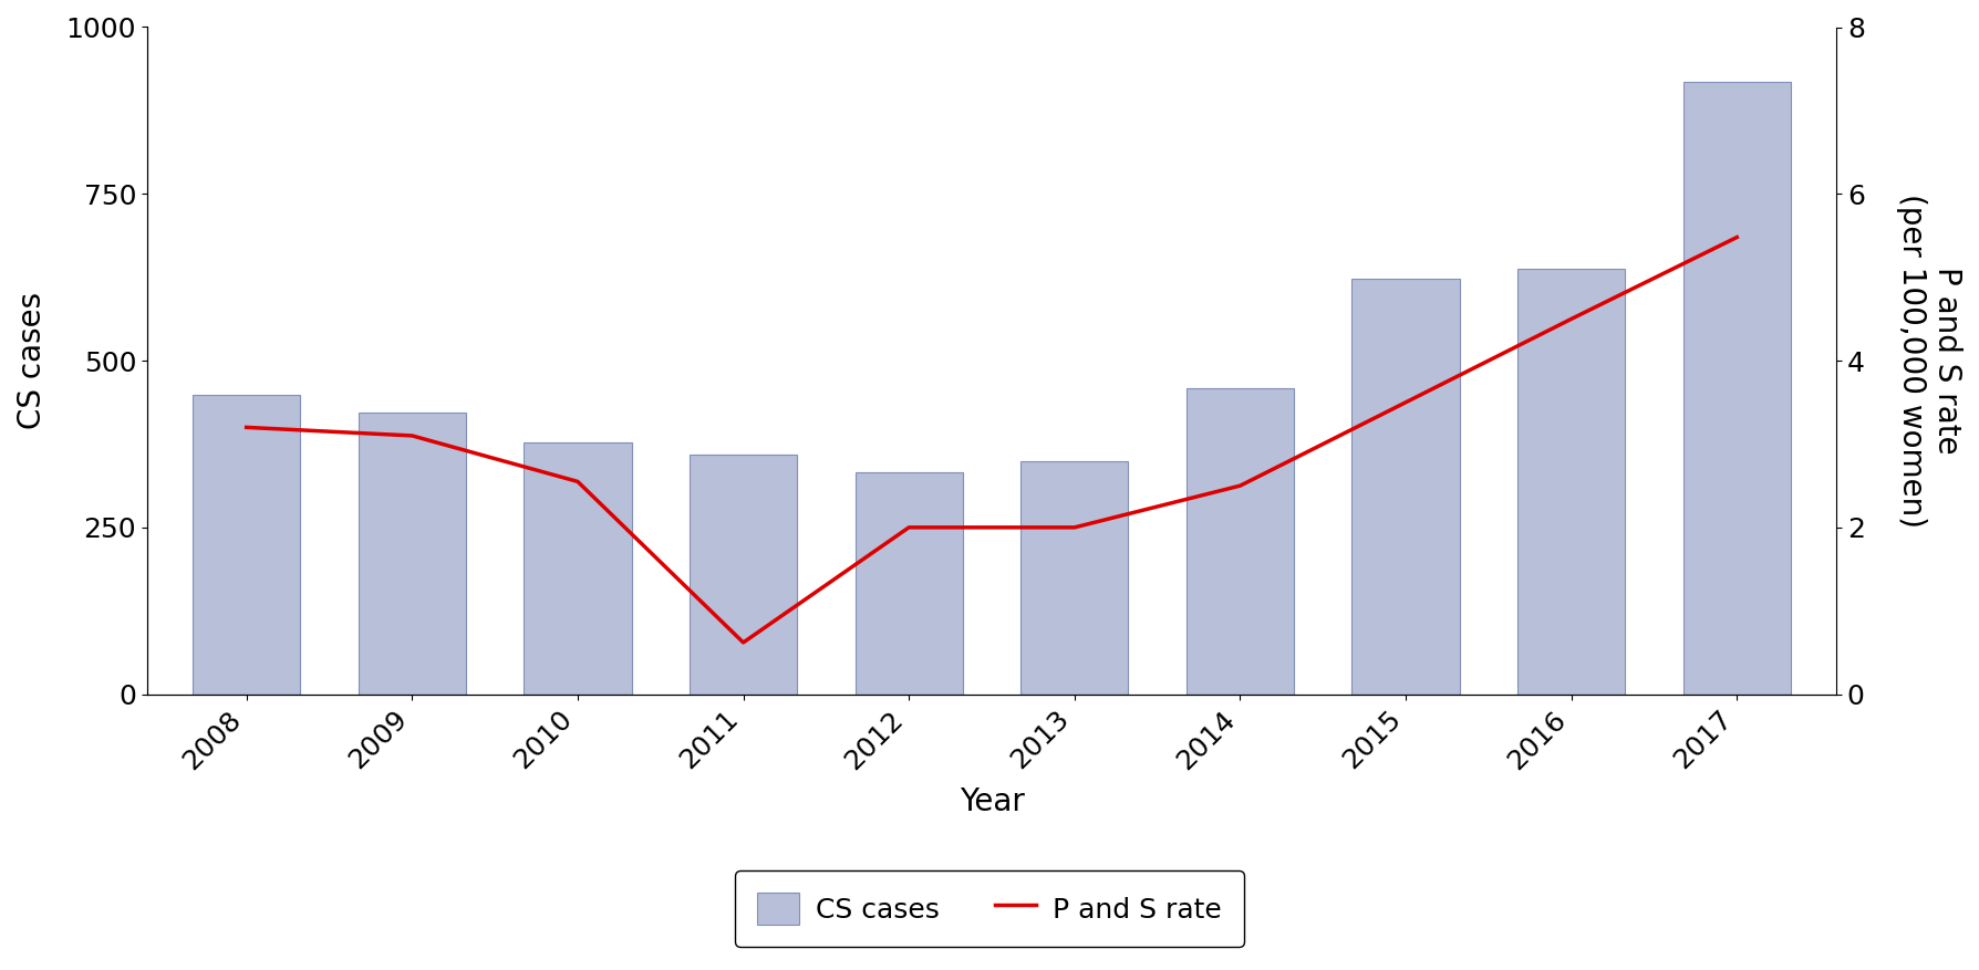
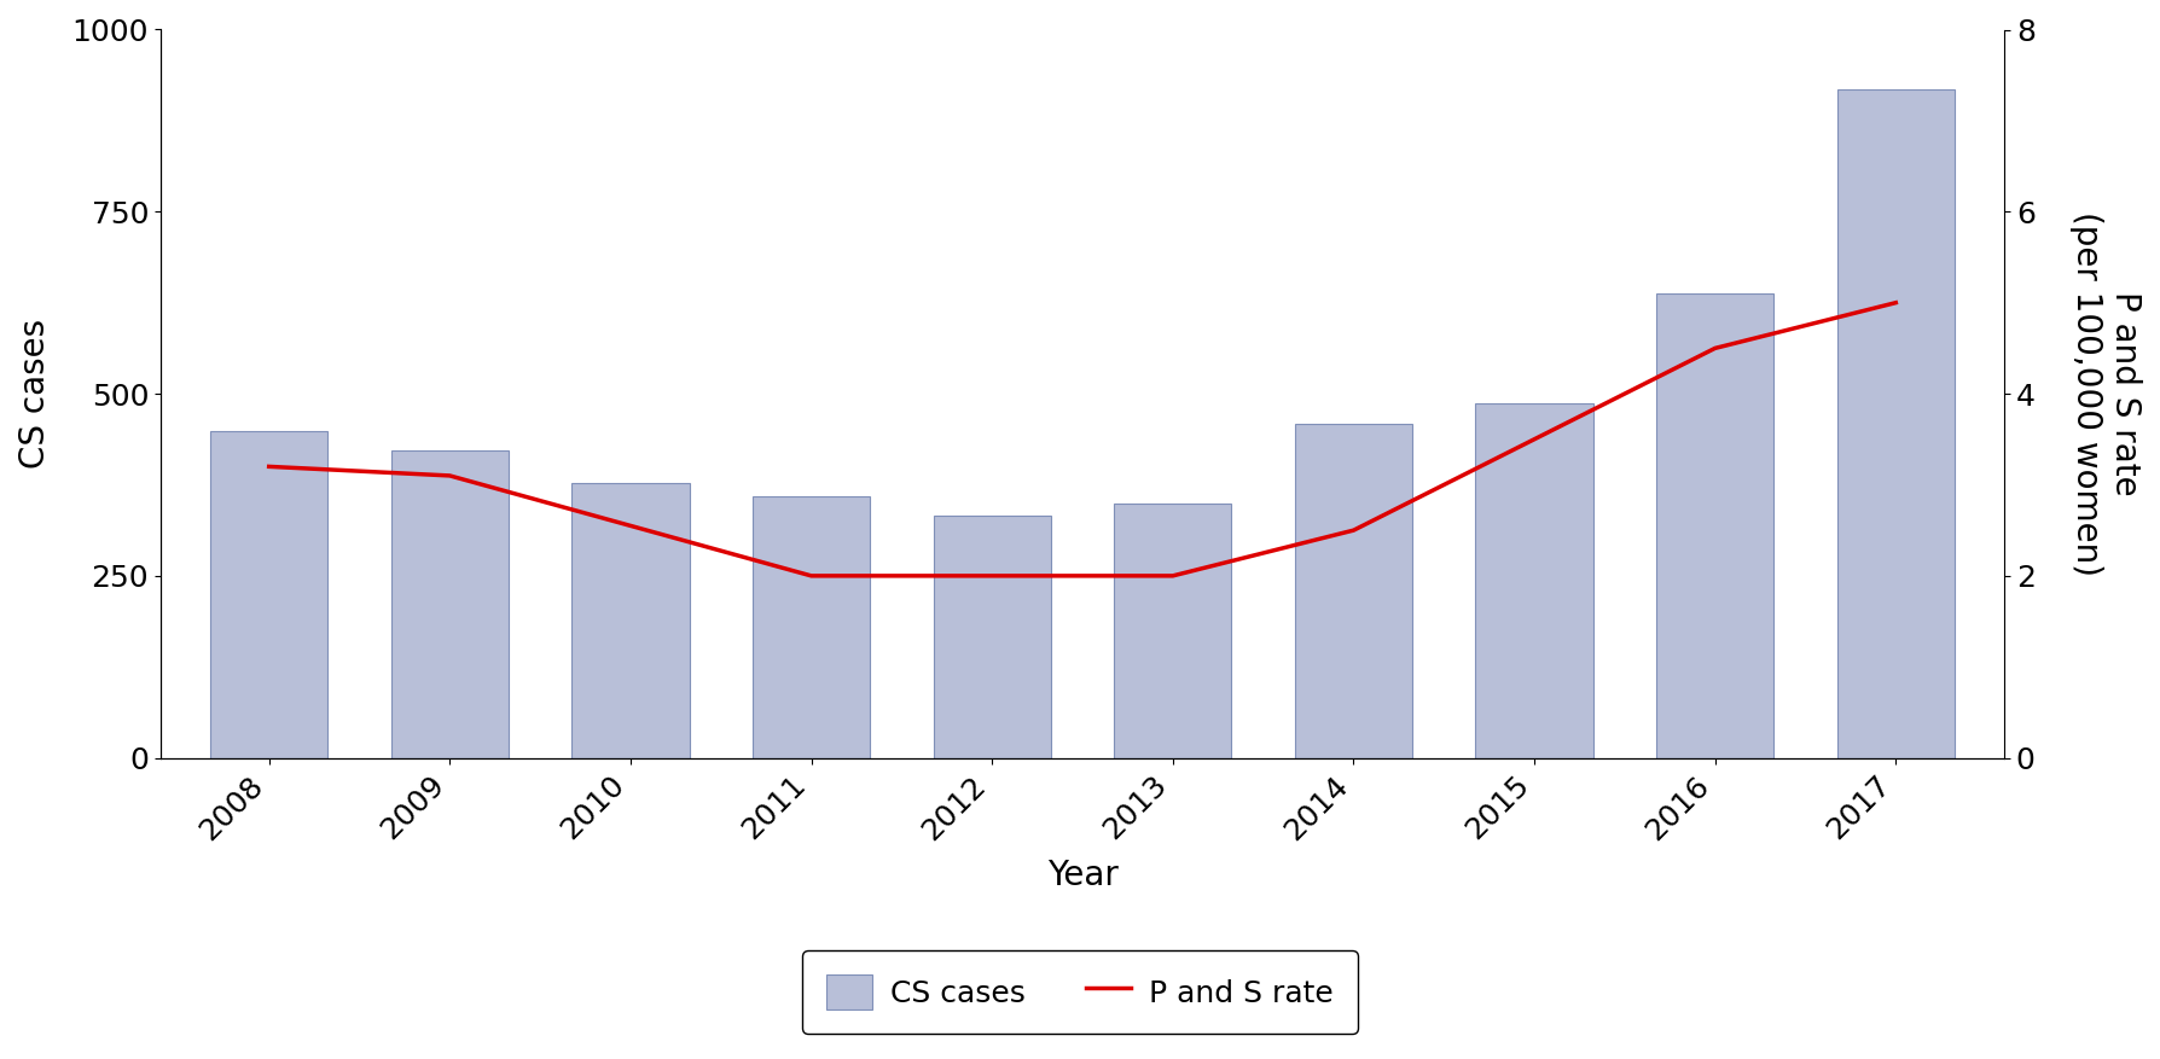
P and S rate/2011: 0.62 -> 2.00
CS cases/2015: 622 -> 487
P and S rate/2017: 5.48 -> 5.00
